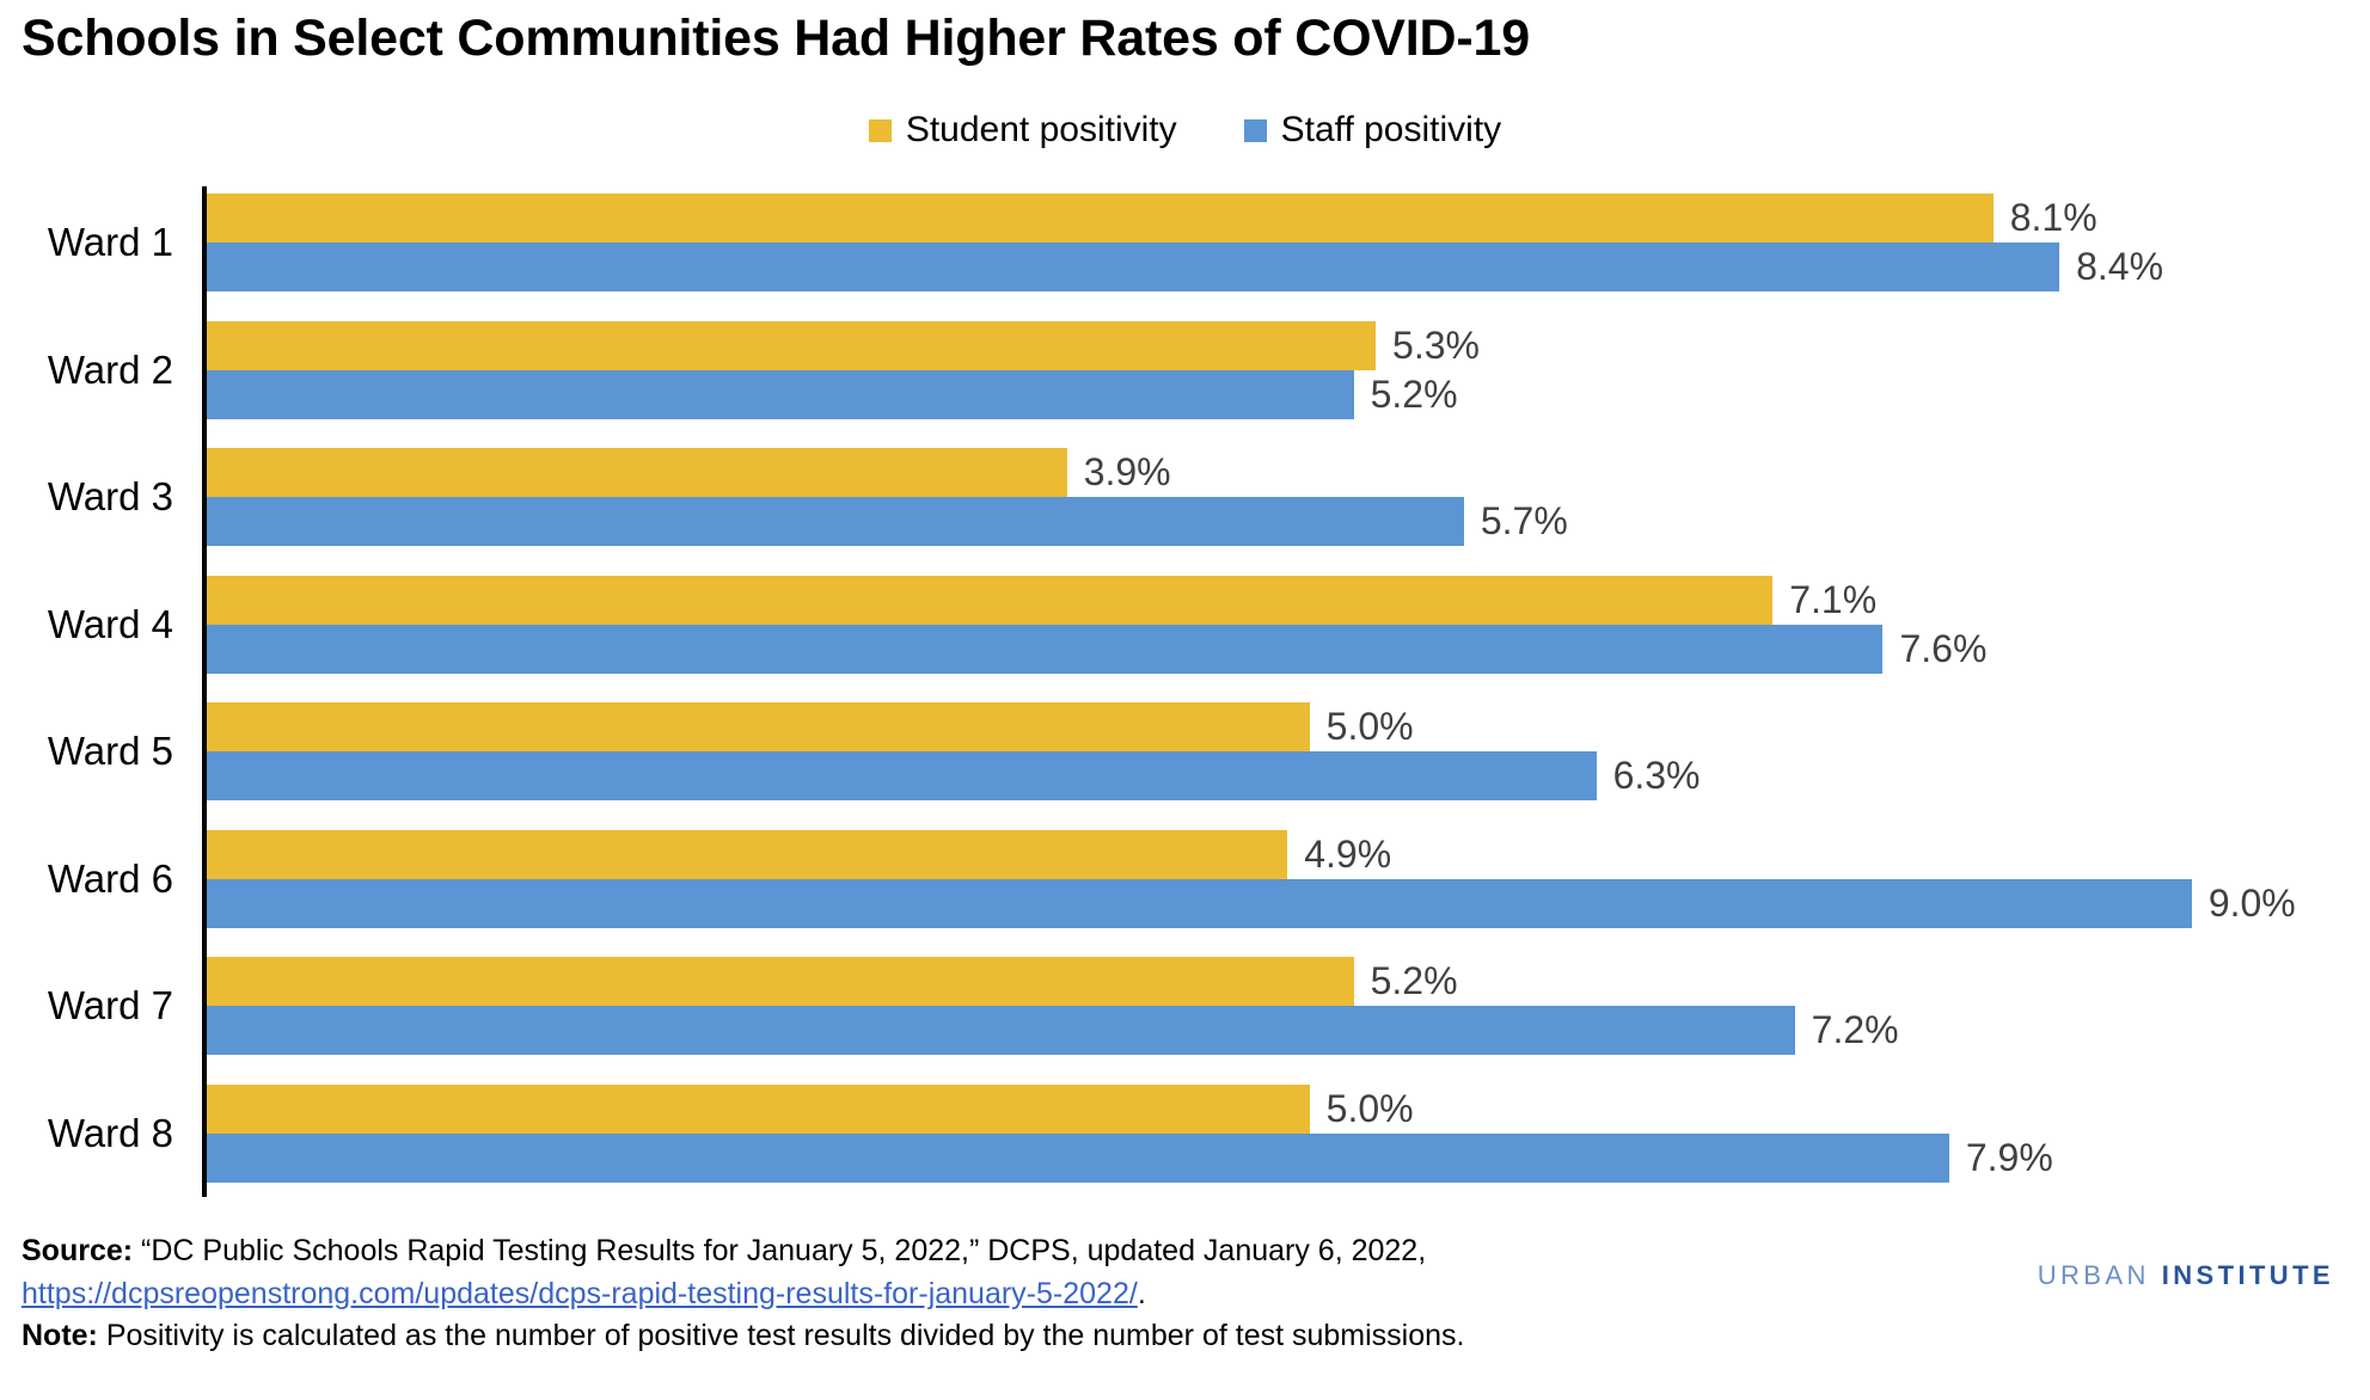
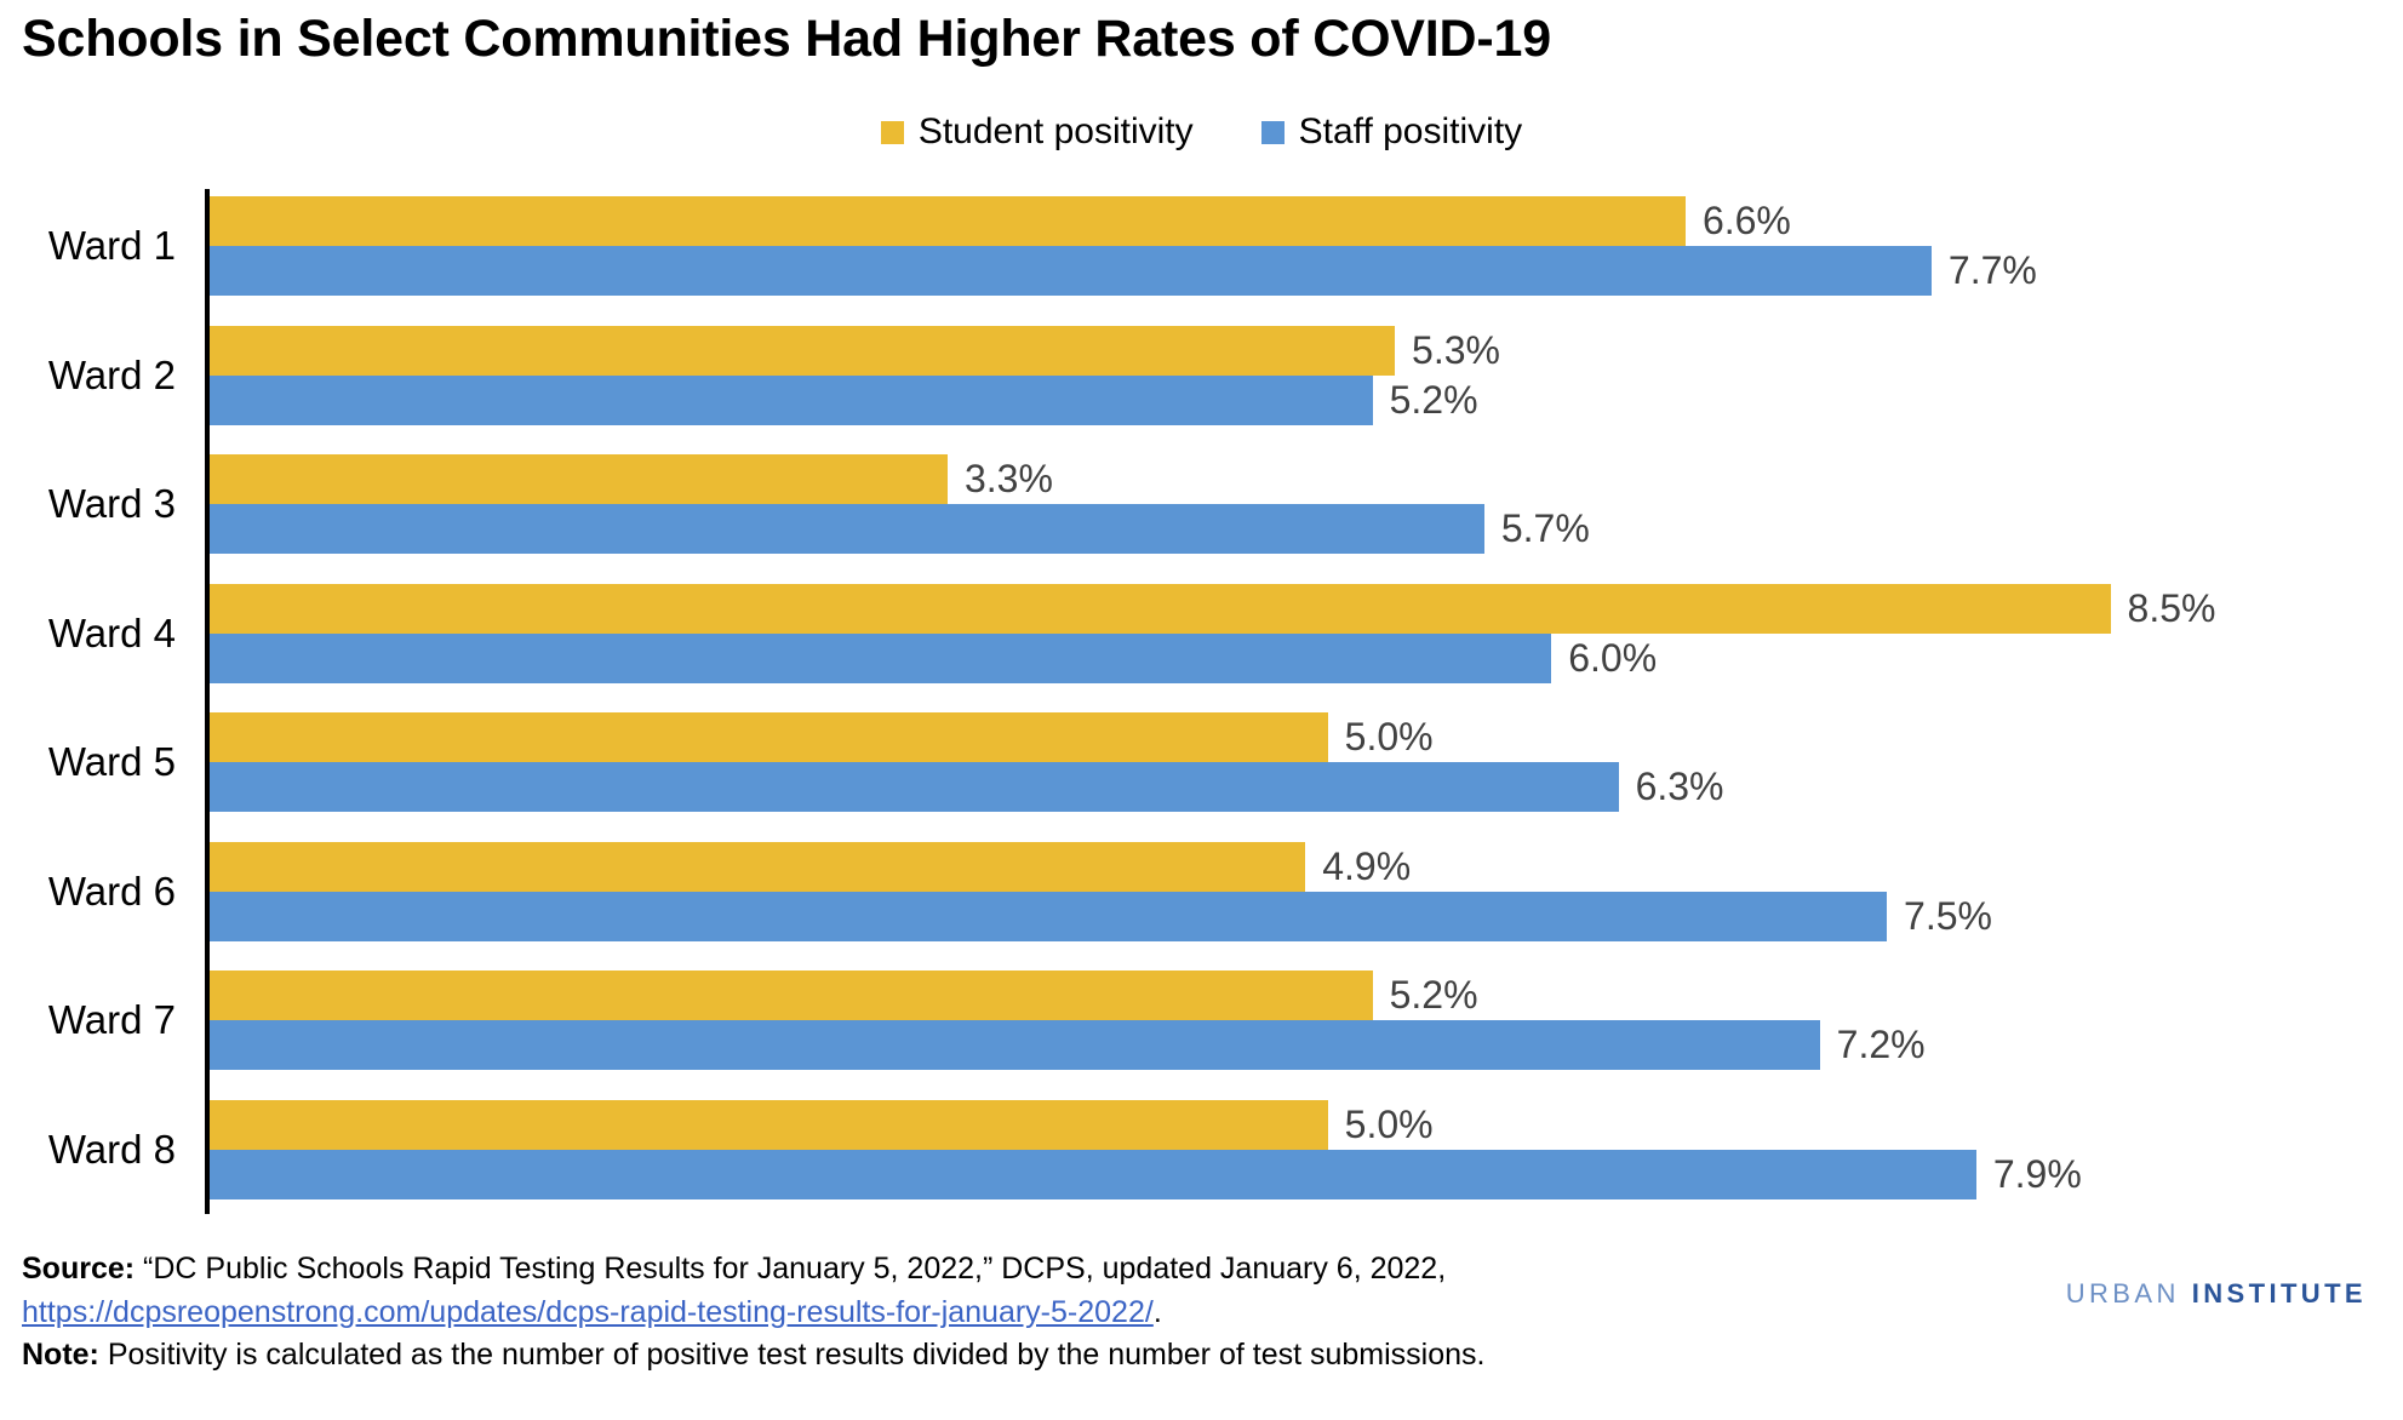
Student positivity/Ward 1: 8.1% -> 6.6%
Staff positivity/Ward 1: 8.4% -> 7.7%
Student positivity/Ward 3: 3.9% -> 3.3%
Student positivity/Ward 4: 7.1% -> 8.5%
Staff positivity/Ward 4: 7.6% -> 6.0%
Staff positivity/Ward 6: 9.0% -> 7.5%
